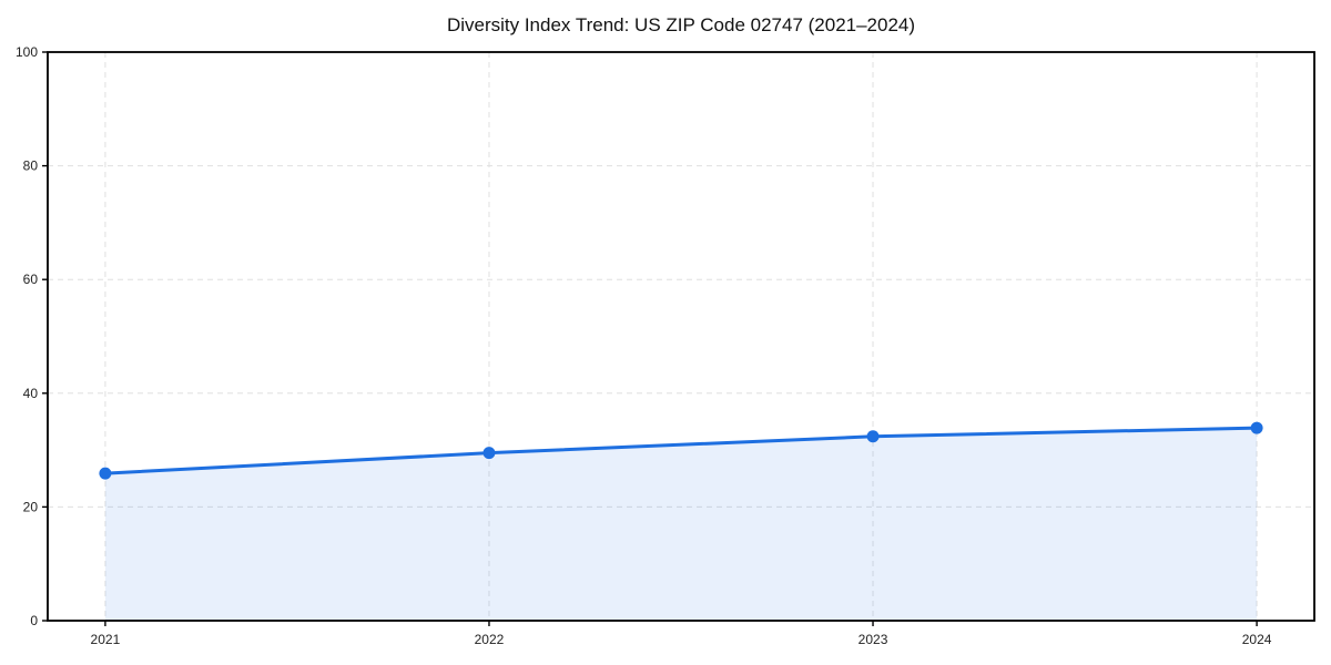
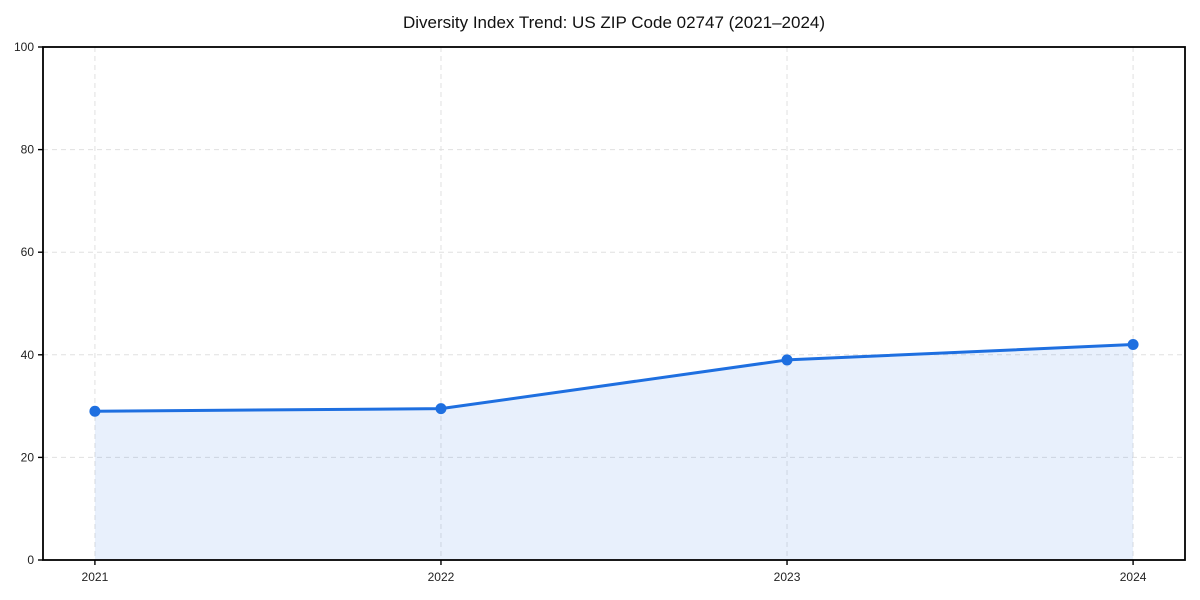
2021: 26 -> 29
2023: 32 -> 39
2024: 34 -> 42
